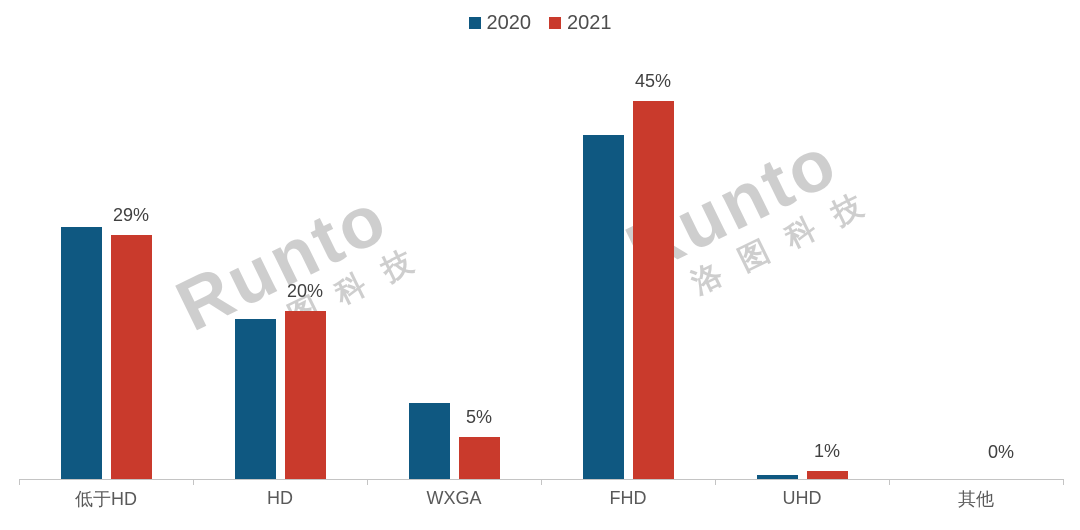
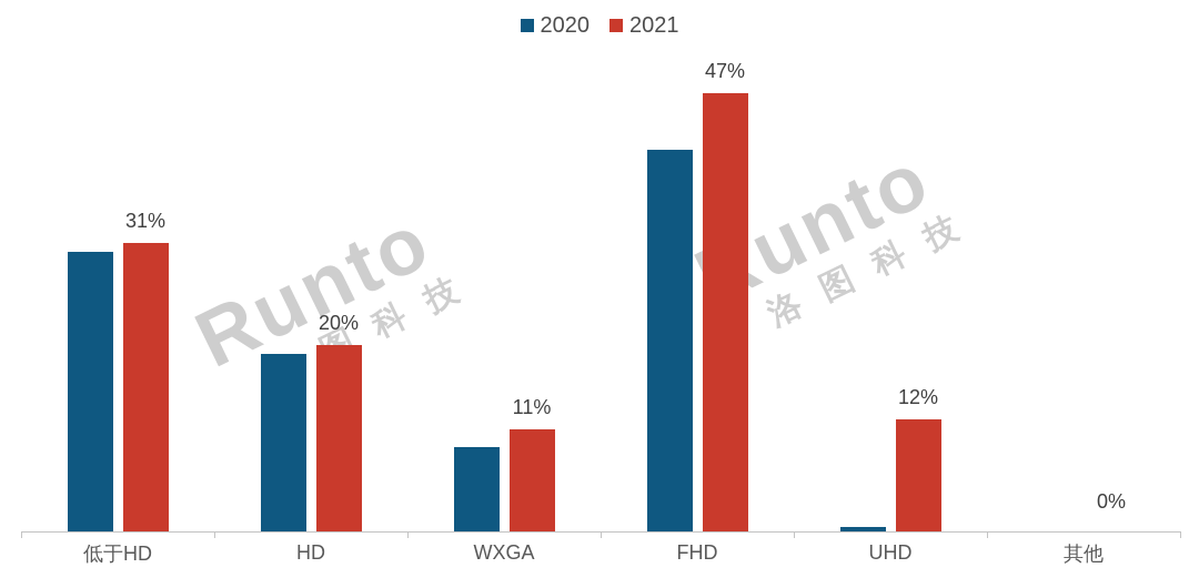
2021/低于HD: 29% -> 31%
2021/WXGA: 5% -> 11%
2021/FHD: 45% -> 47%
2021/UHD: 1% -> 12%
